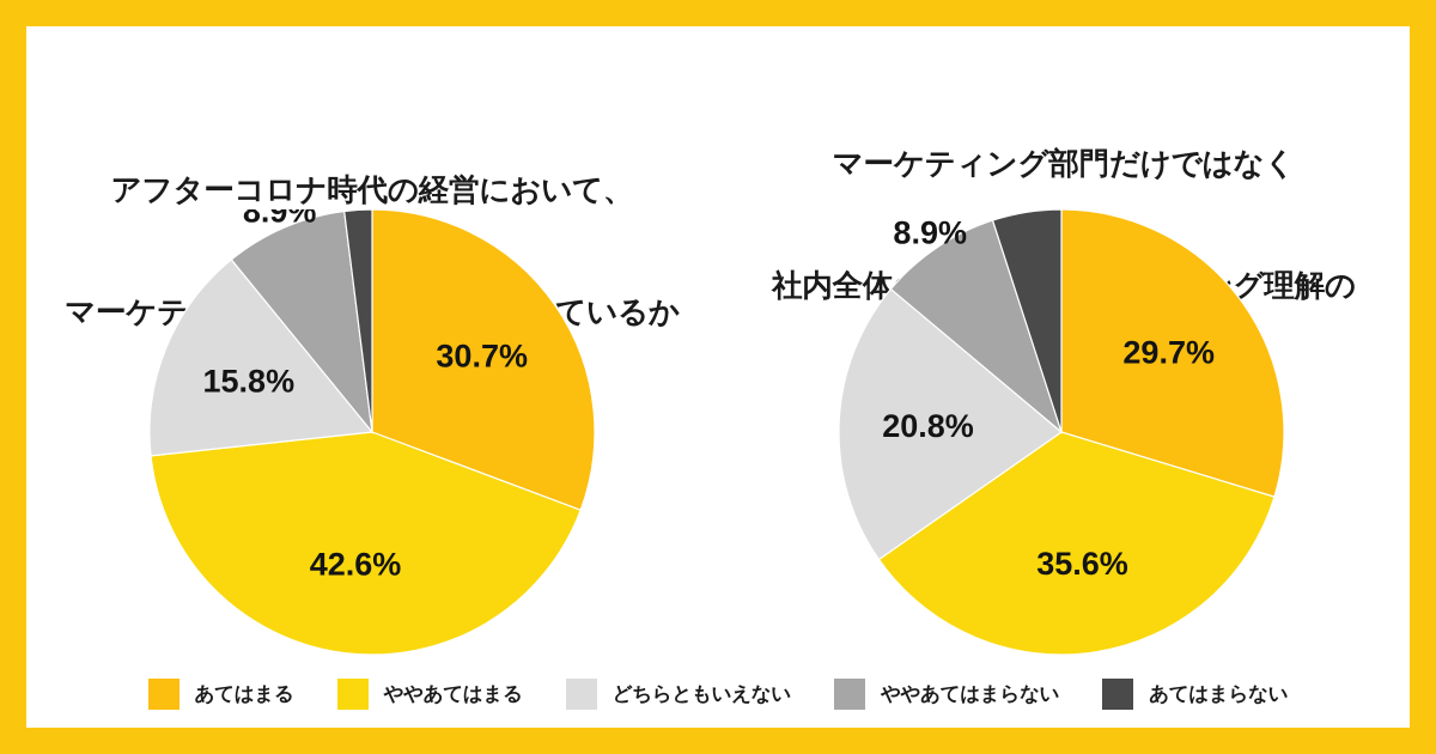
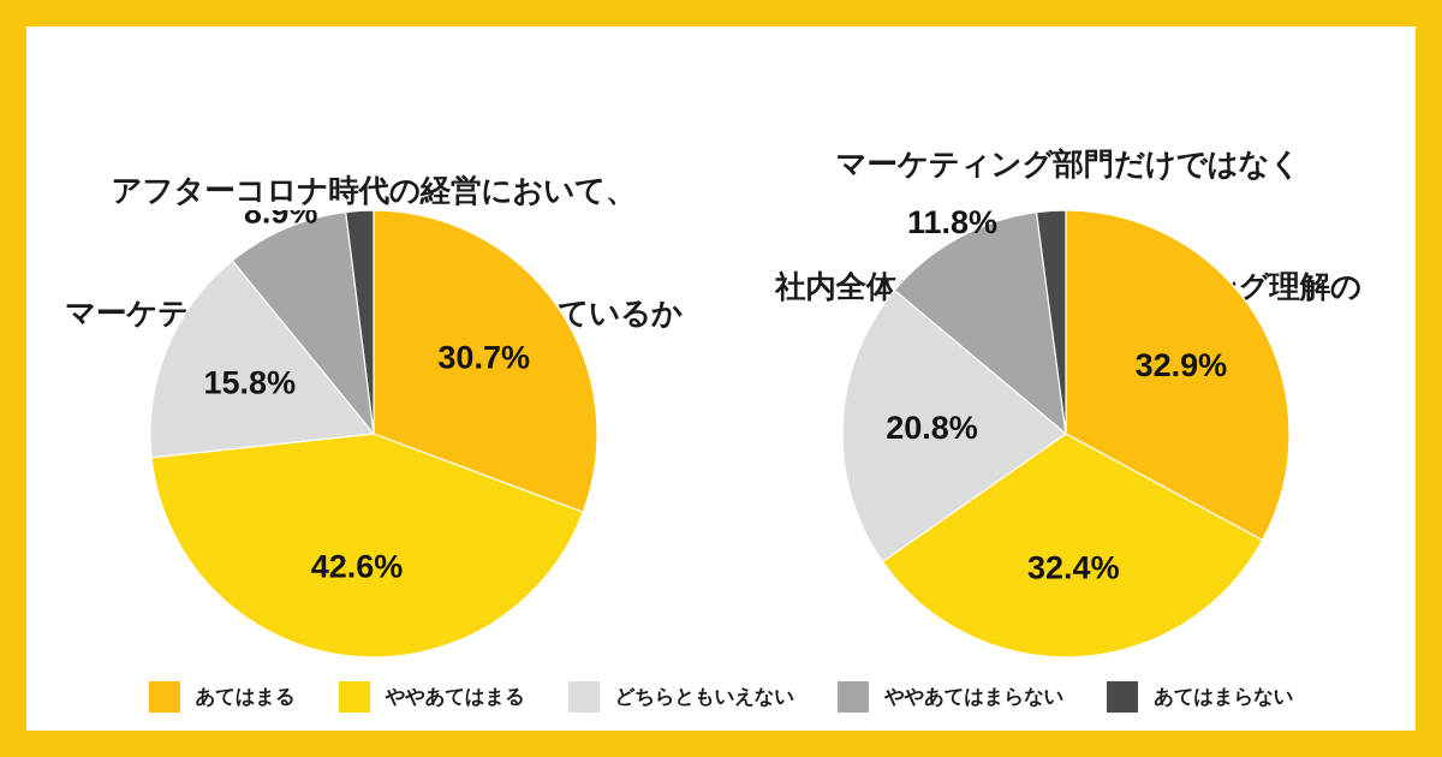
マーケティング部門だけではなく社内全体のデジタルマーケティング理解の必要性が高まっているか/あてはまる: 29.7% -> 32.9%
マーケティング部門だけではなく社内全体のデジタルマーケティング理解の必要性が高まっているか/ややあてはまる: 35.6% -> 32.4%
マーケティング部門だけではなく社内全体のデジタルマーケティング理解の必要性が高まっているか/ややあてはまらない: 8.9% -> 11.8%
マーケティング部門だけではなく社内全体のデジタルマーケティング理解の必要性が高まっているか/あてはまらない: 5.0% -> 2.1%
